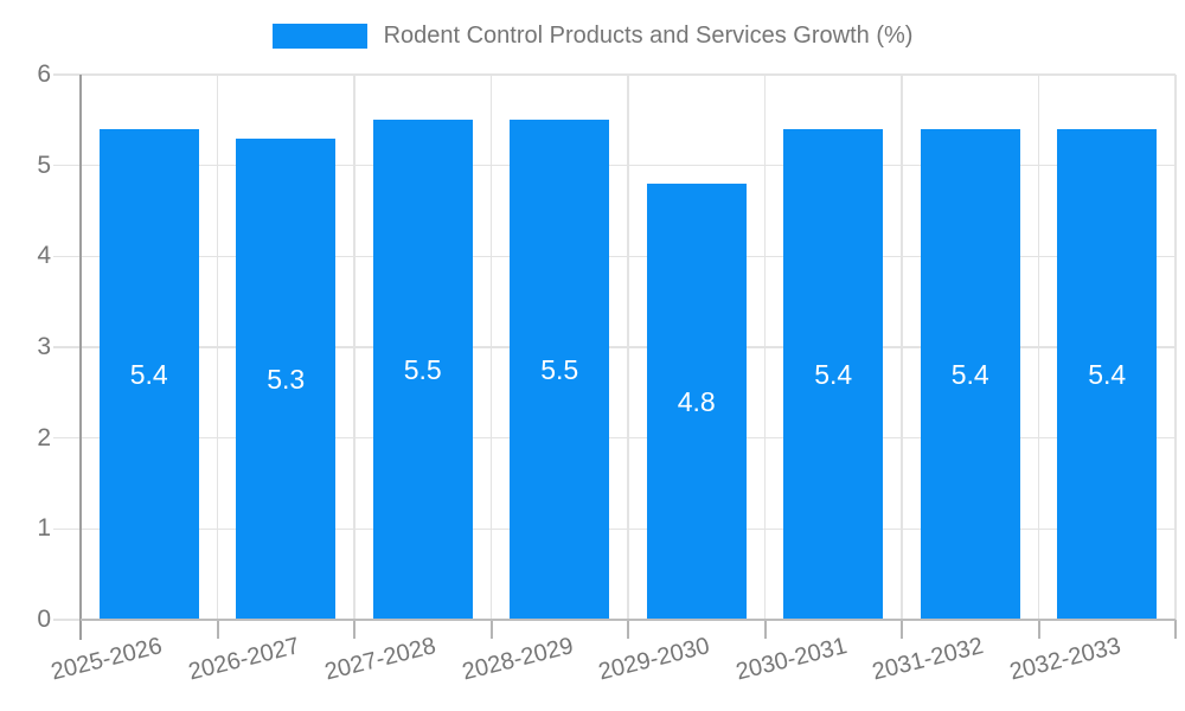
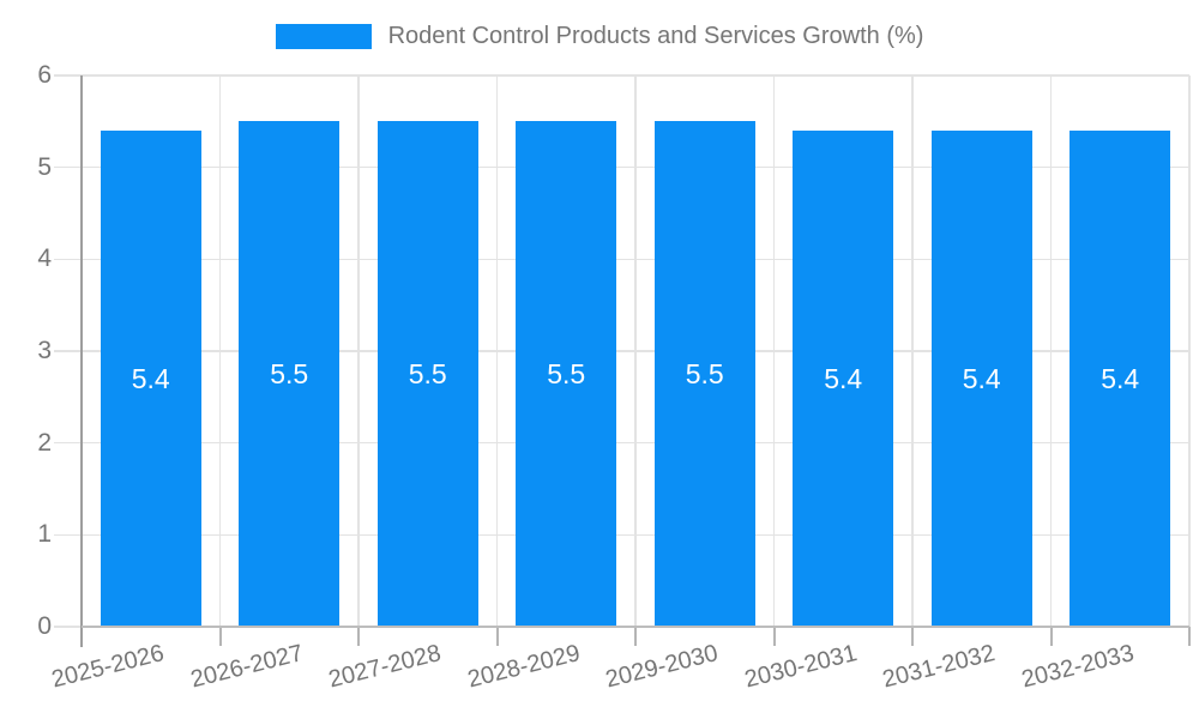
2026-2027: 5.3 -> 5.5
2029-2030: 4.8 -> 5.5
